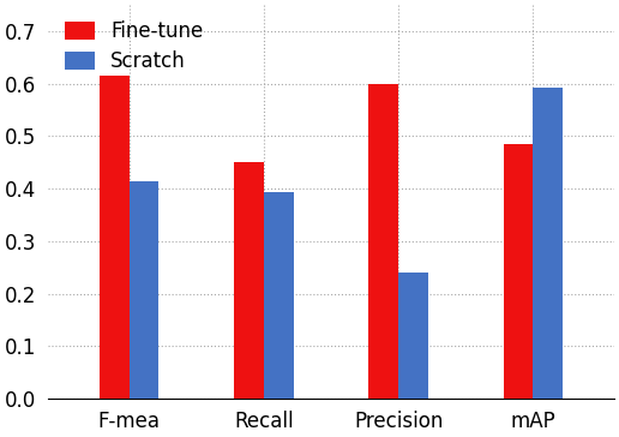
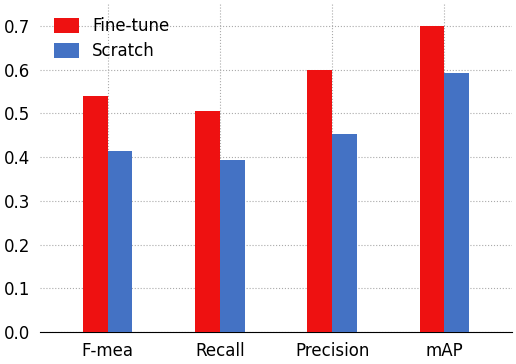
Fine-tune/F-mea: 0.615 -> 0.540
Fine-tune/Recall: 0.450 -> 0.505
Scratch/Precision: 0.240 -> 0.453
Fine-tune/mAP: 0.485 -> 0.700
